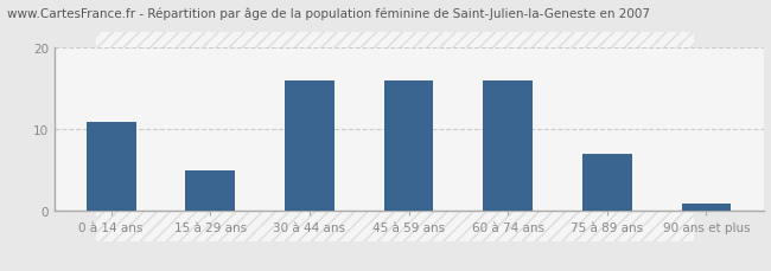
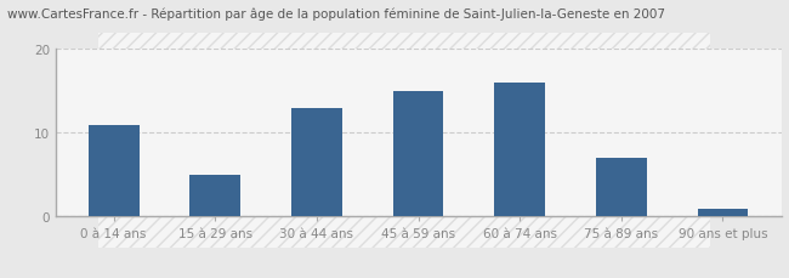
30 à 44 ans: 16 -> 13
45 à 59 ans: 16 -> 15
